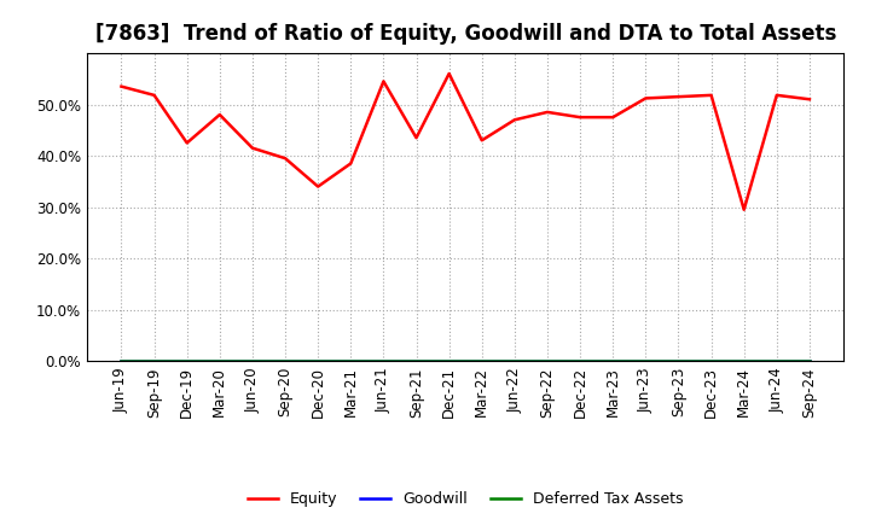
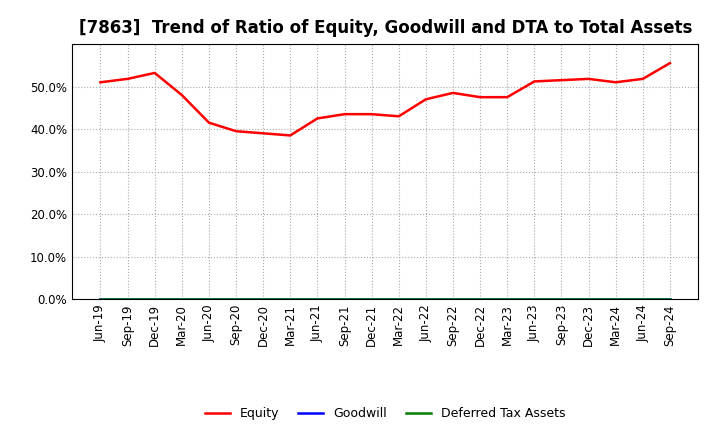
Equity/Jun-19: 53.5% -> 51.0%
Equity/Dec-19: 42.5% -> 53.2%
Equity/Dec-20: 34.0% -> 39.0%
Equity/Jun-21: 54.5% -> 42.5%
Equity/Dec-21: 56.0% -> 43.5%
Equity/Mar-24: 29.5% -> 51.0%
Equity/Sep-24: 51.0% -> 55.5%
